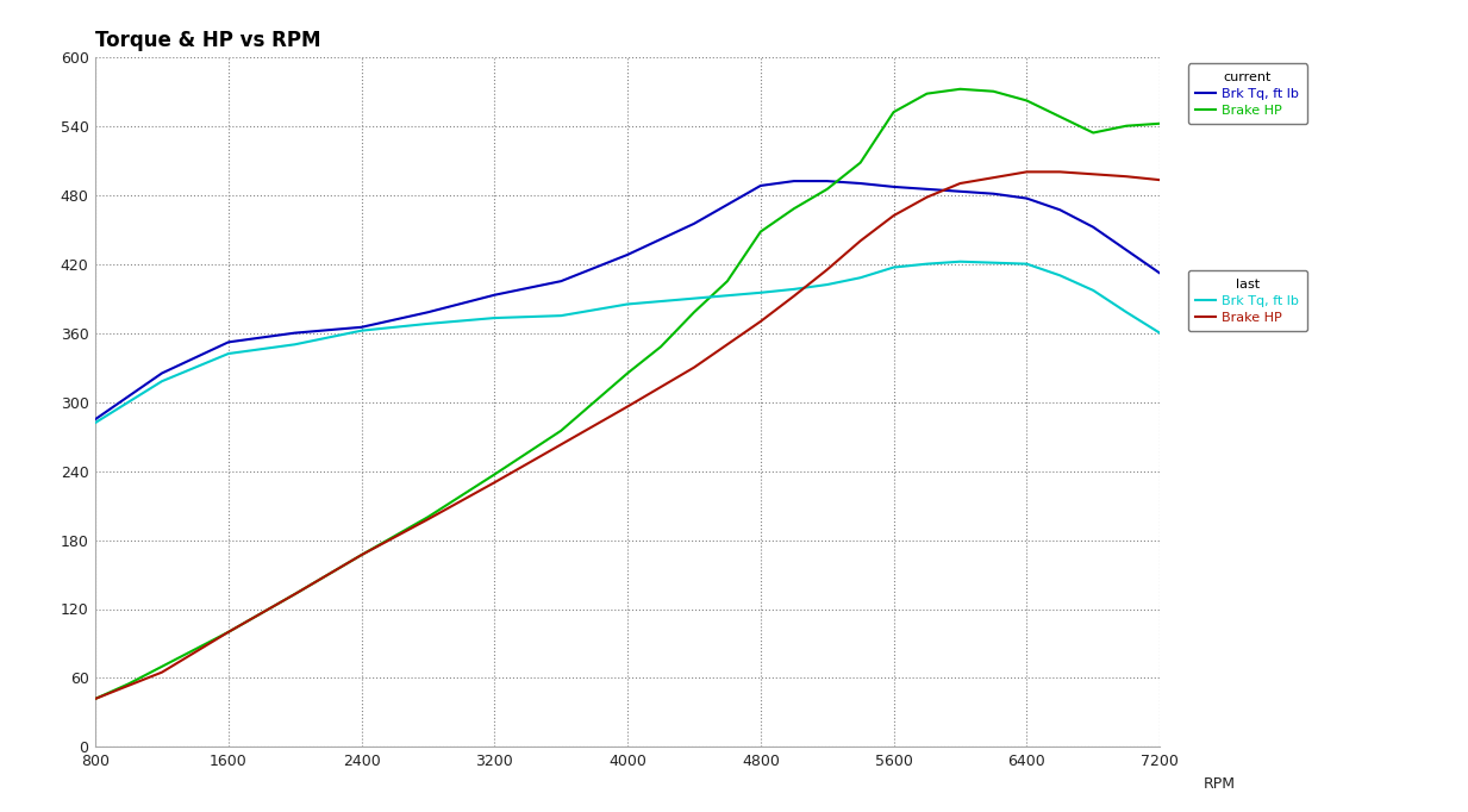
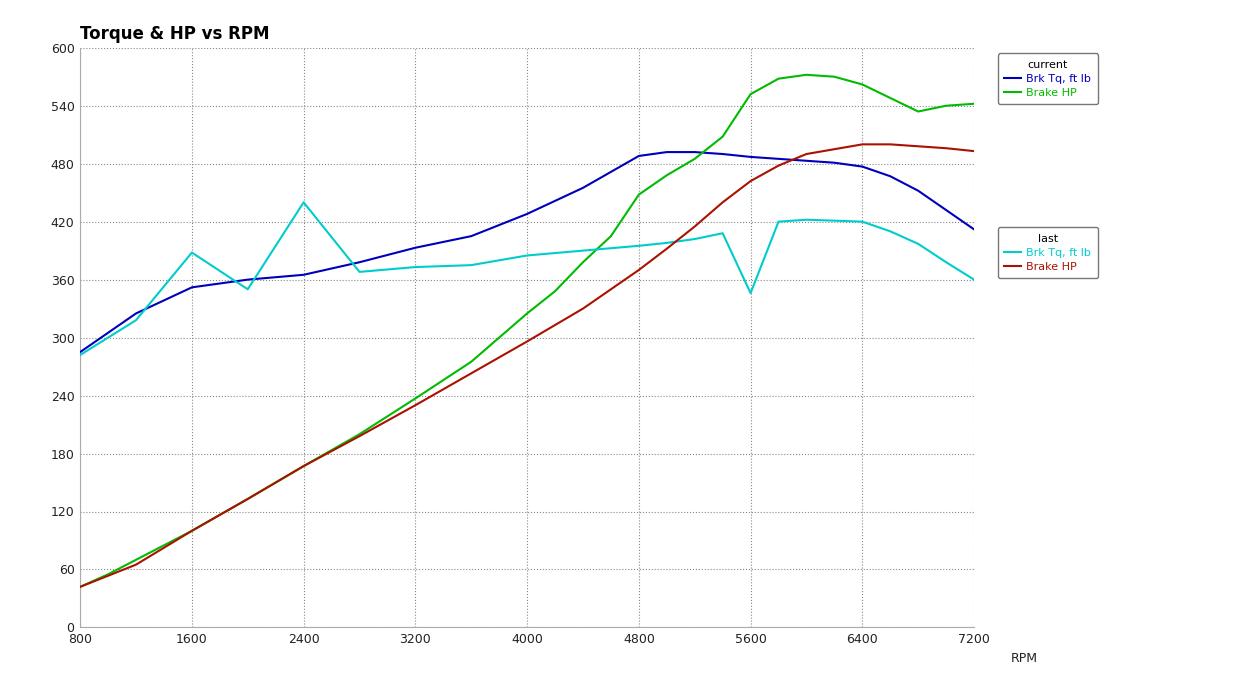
Brk Tq, ft lb/1600: 342 -> 388
Brk Tq, ft lb/2400: 362 -> 440
Brk Tq, ft lb/5600: 417 -> 346
